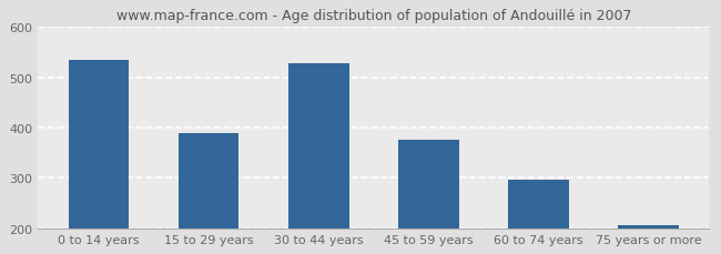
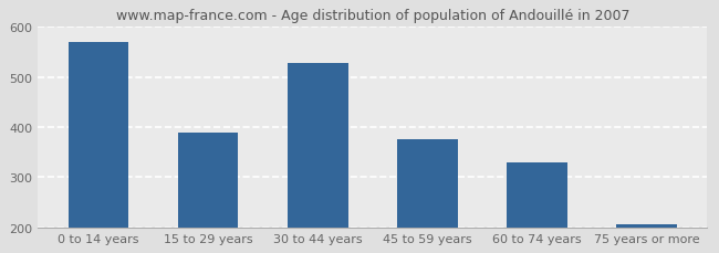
0 to 14 years: 535 -> 570
60 to 74 years: 297 -> 330
